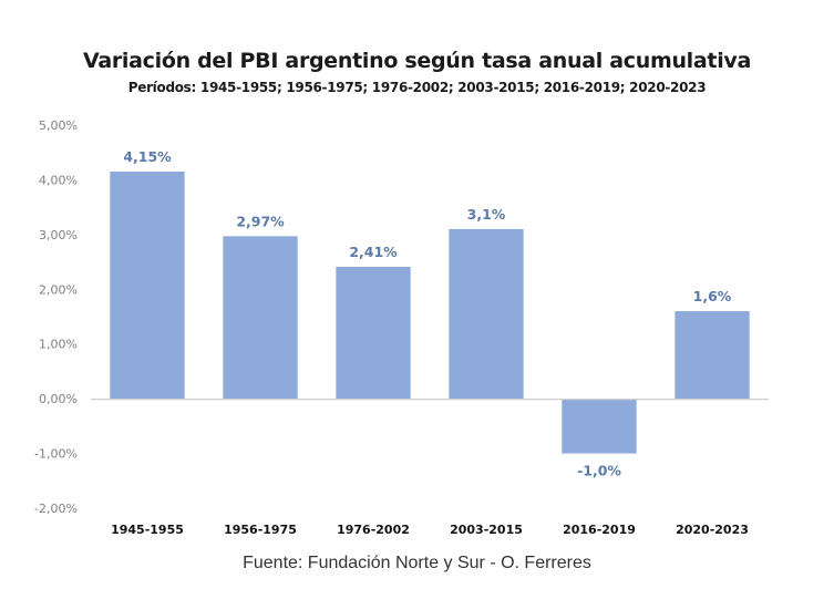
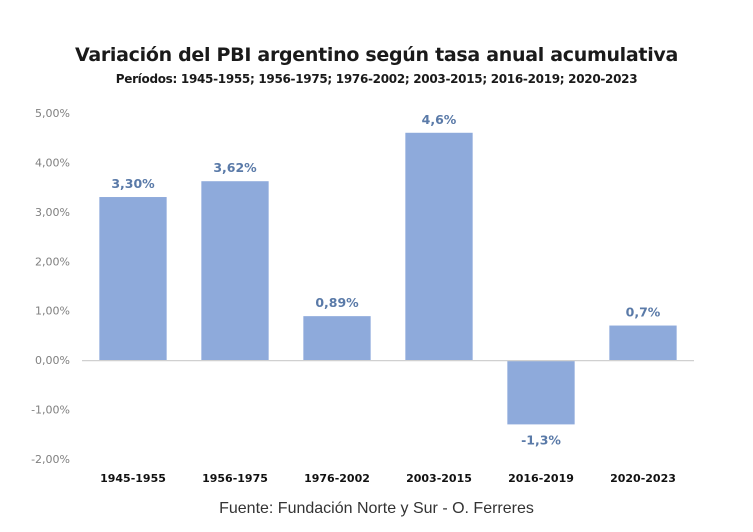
1945-1955: 4,15% -> 3,30%
1956-1975: 2,97% -> 3,62%
1976-2002: 2,41% -> 0,89%
2003-2015: 3,1% -> 4,6%
2016-2019: -1,0% -> -1,3%
2020-2023: 1,6% -> 0,7%
